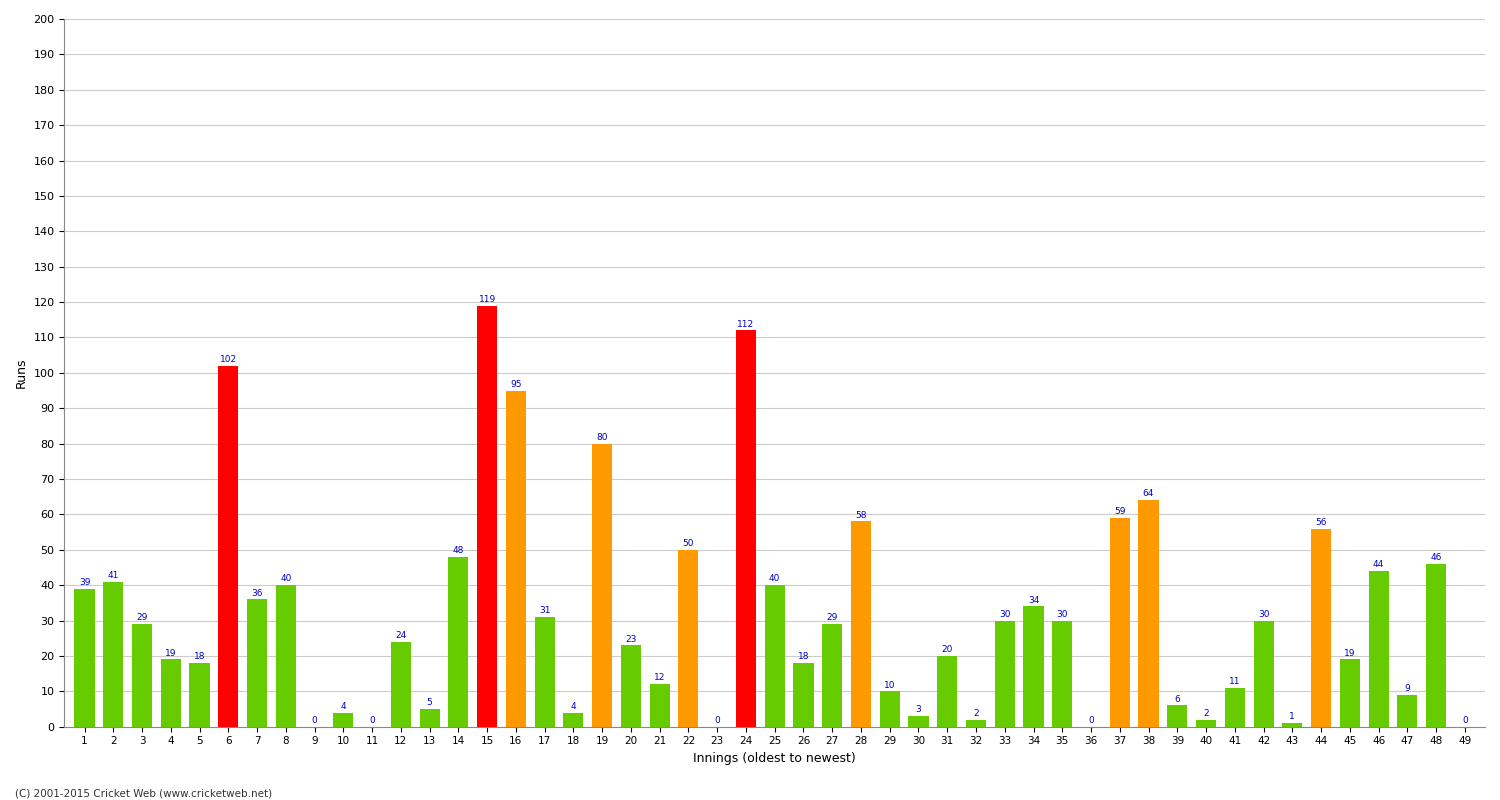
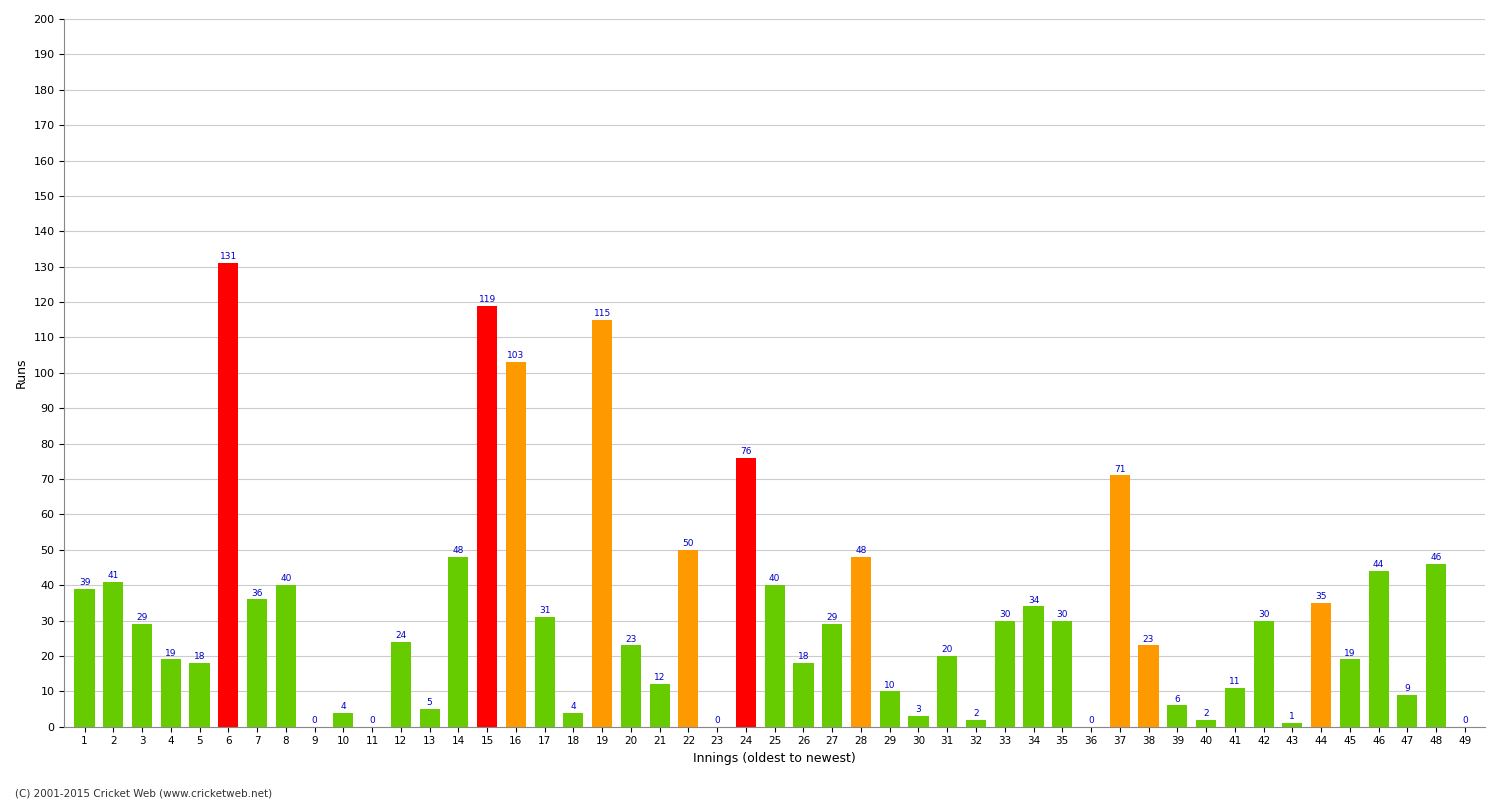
6: 102 -> 131
16: 95 -> 103
19: 80 -> 115
24: 112 -> 76
28: 58 -> 48
37: 59 -> 71
38: 64 -> 23
44: 56 -> 35
